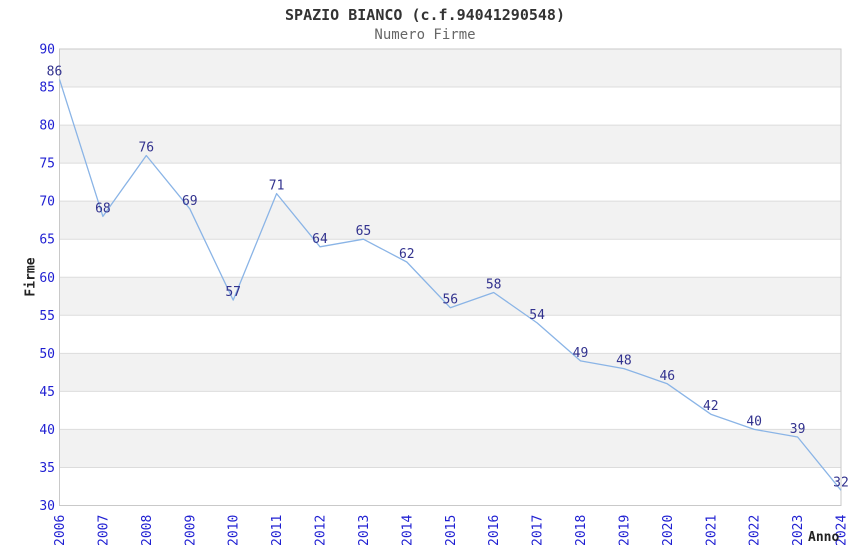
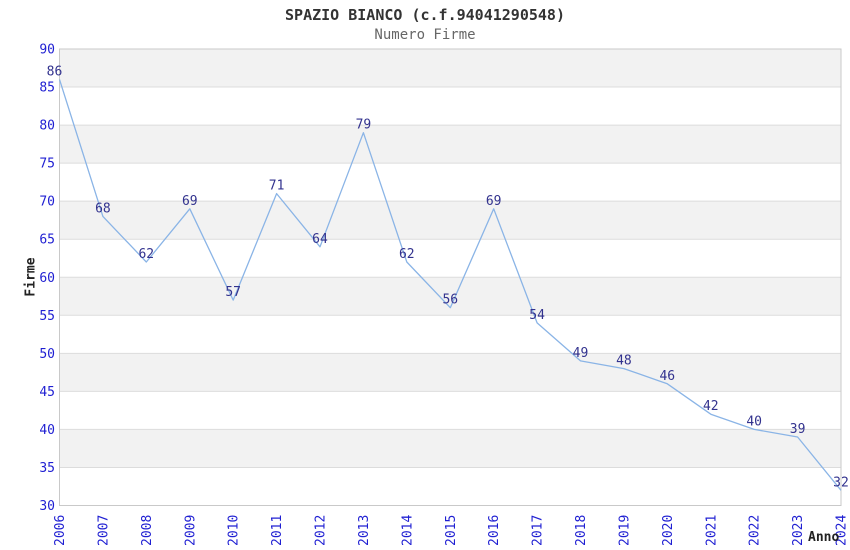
2008: 76 -> 62
2013: 65 -> 79
2016: 58 -> 69
